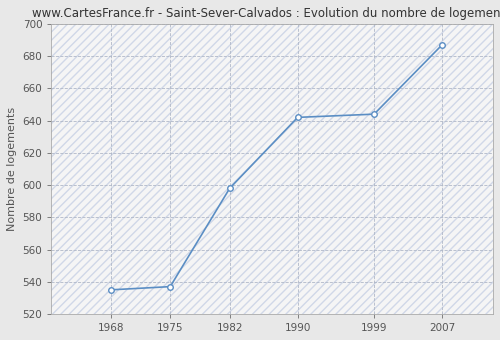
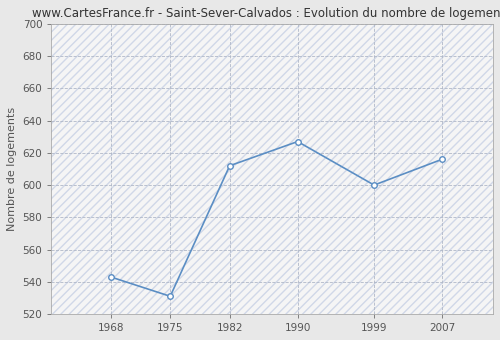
1968: 535 -> 543
1975: 537 -> 531
1982: 598 -> 612
1990: 642 -> 627
1999: 644 -> 600
2007: 687 -> 616
